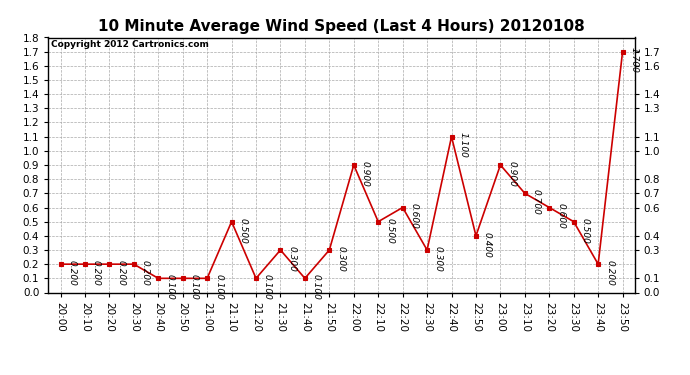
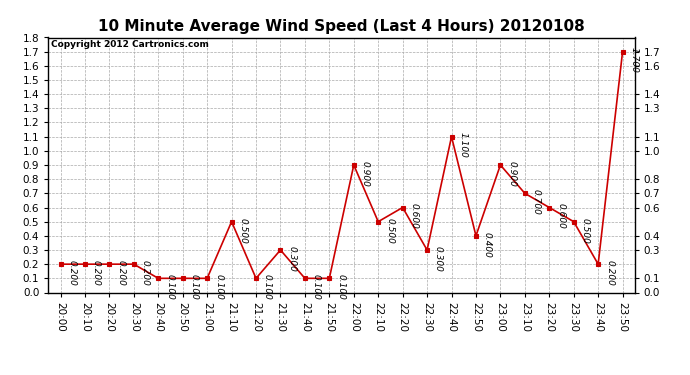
21:50: 0.300 -> 0.100
